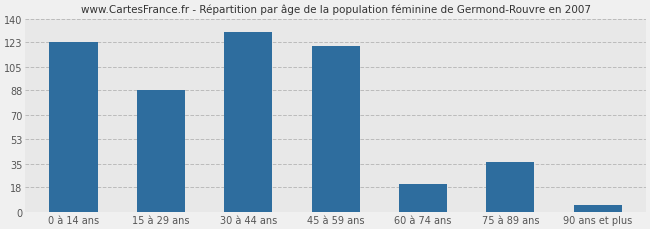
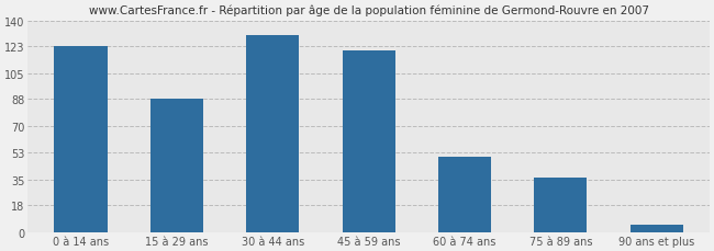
60 à 74 ans: 20 -> 50
